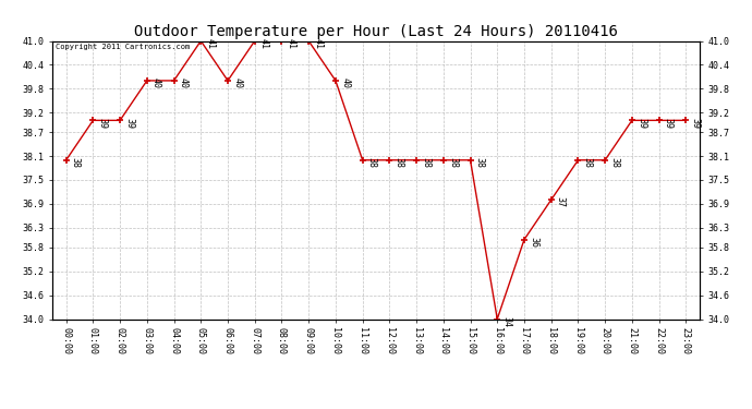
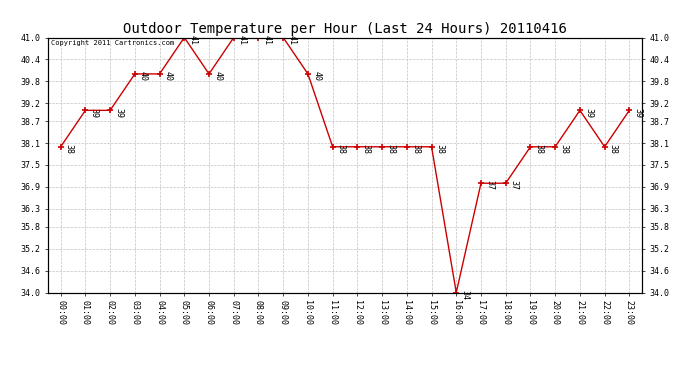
17:00: 36 -> 37
22:00: 39 -> 38
